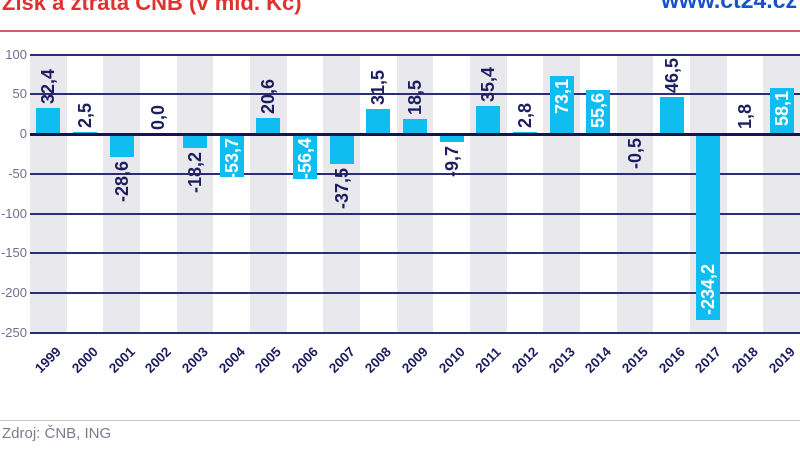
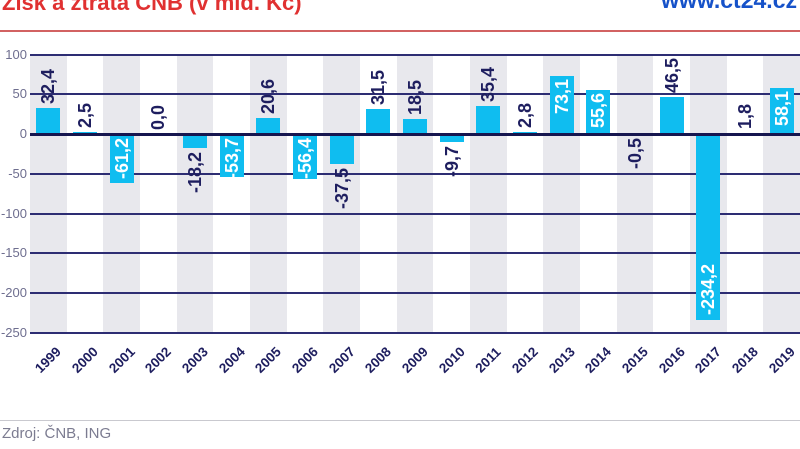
2001: -28,6 -> -61,2
